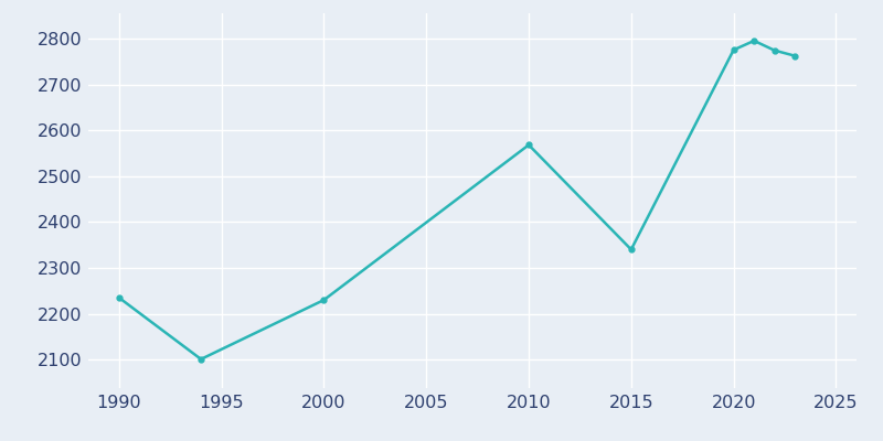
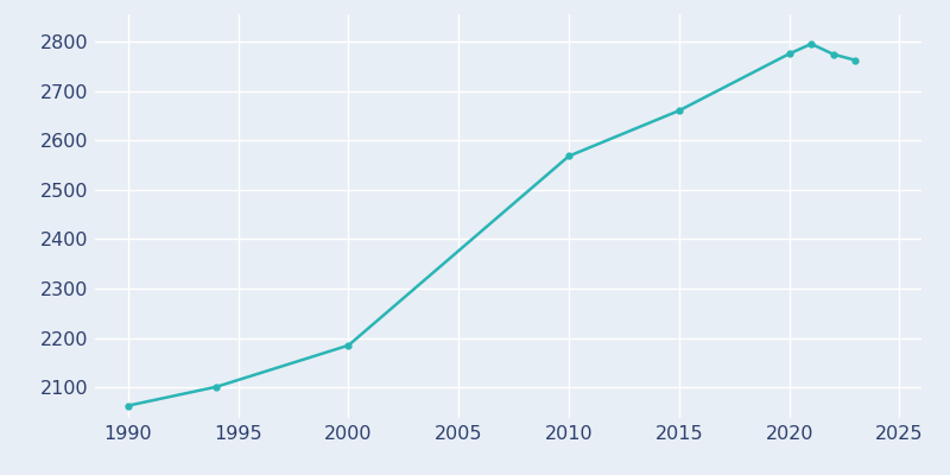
1990: 2235 -> 2063
2000: 2230 -> 2185
2015: 2340 -> 2660
